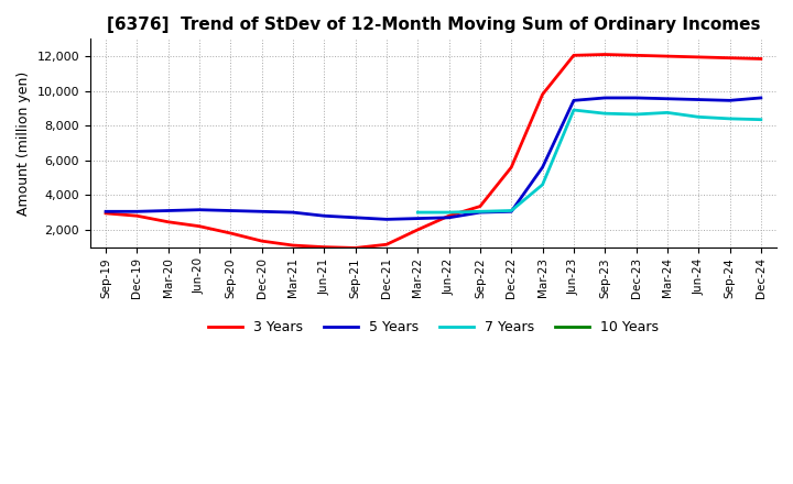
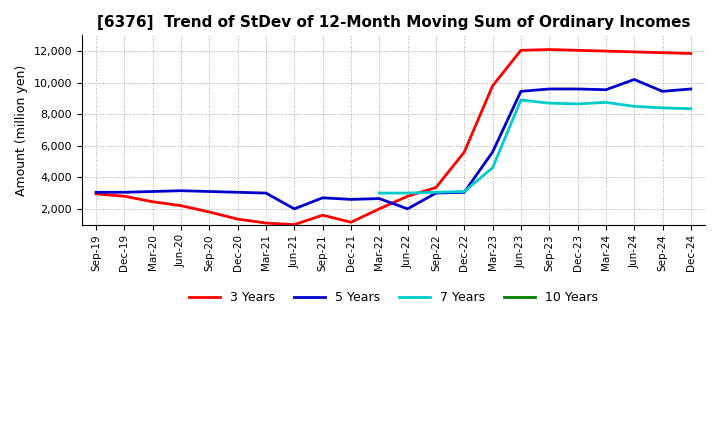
5 Years/Jun-21: 2,800 -> 2,000
3 Years/Sep-21: 1,000 -> 1,600
5 Years/Jun-22: 2,700 -> 2,000
5 Years/Jun-24: 9,500 -> 10,200
